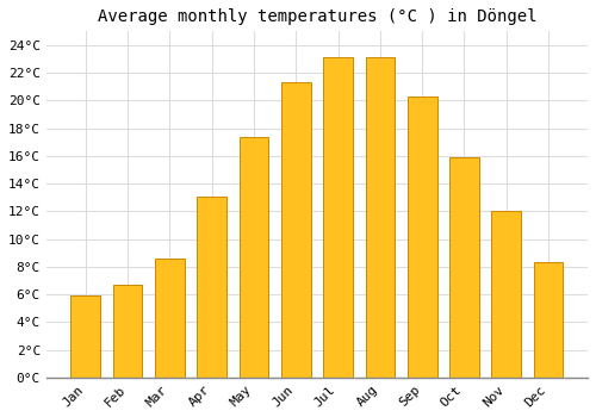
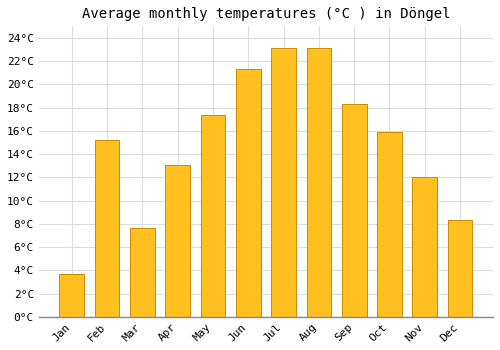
Jan: 5.9°C -> 3.7°C
Feb: 6.7°C -> 15.2°C
Mar: 8.6°C -> 7.6°C
Sep: 20.3°C -> 18.3°C
